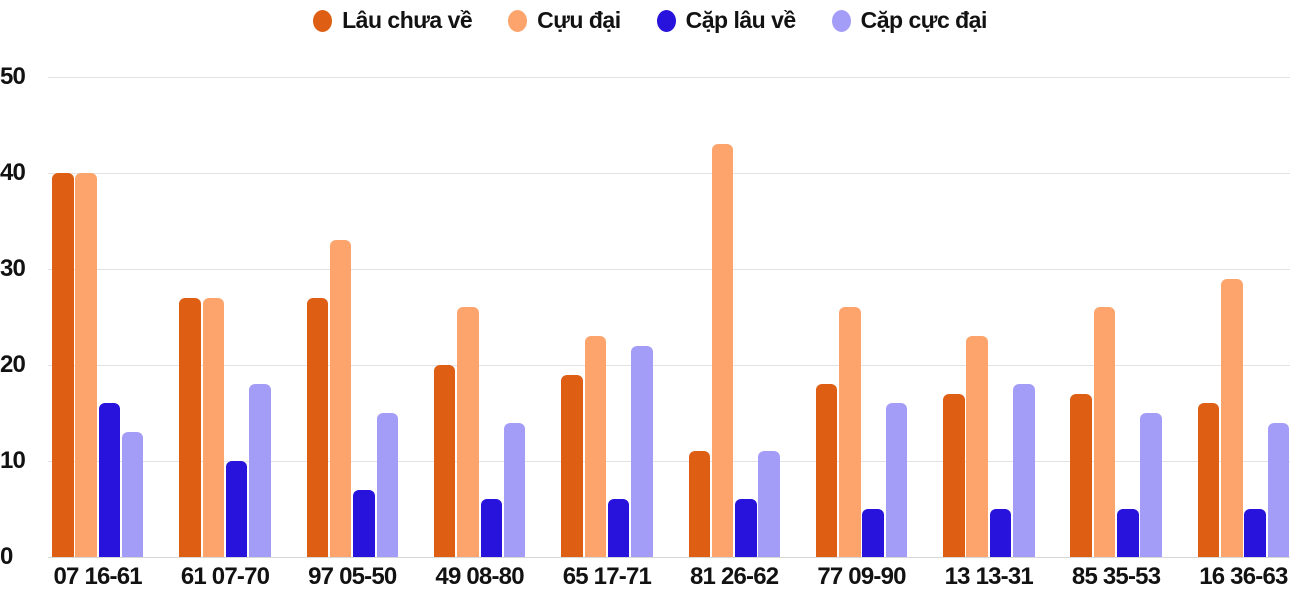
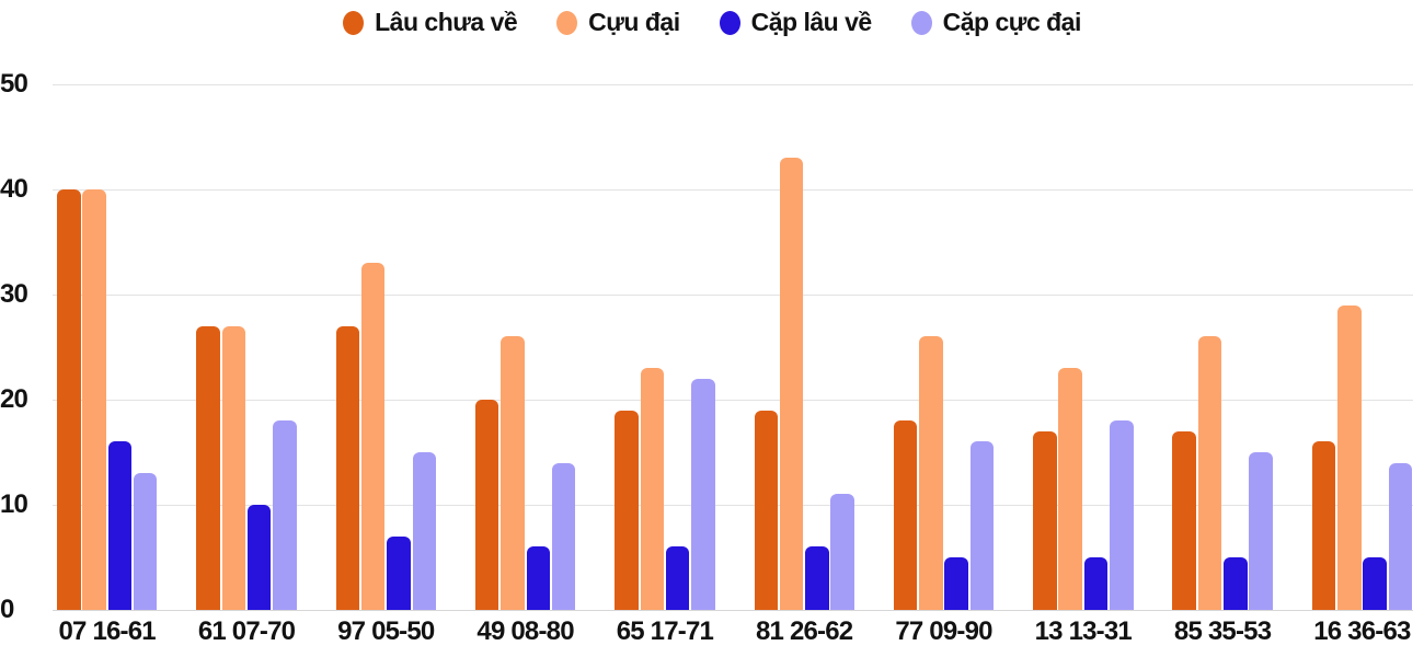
Lâu chưa về/81 26-62: 11 -> 19
